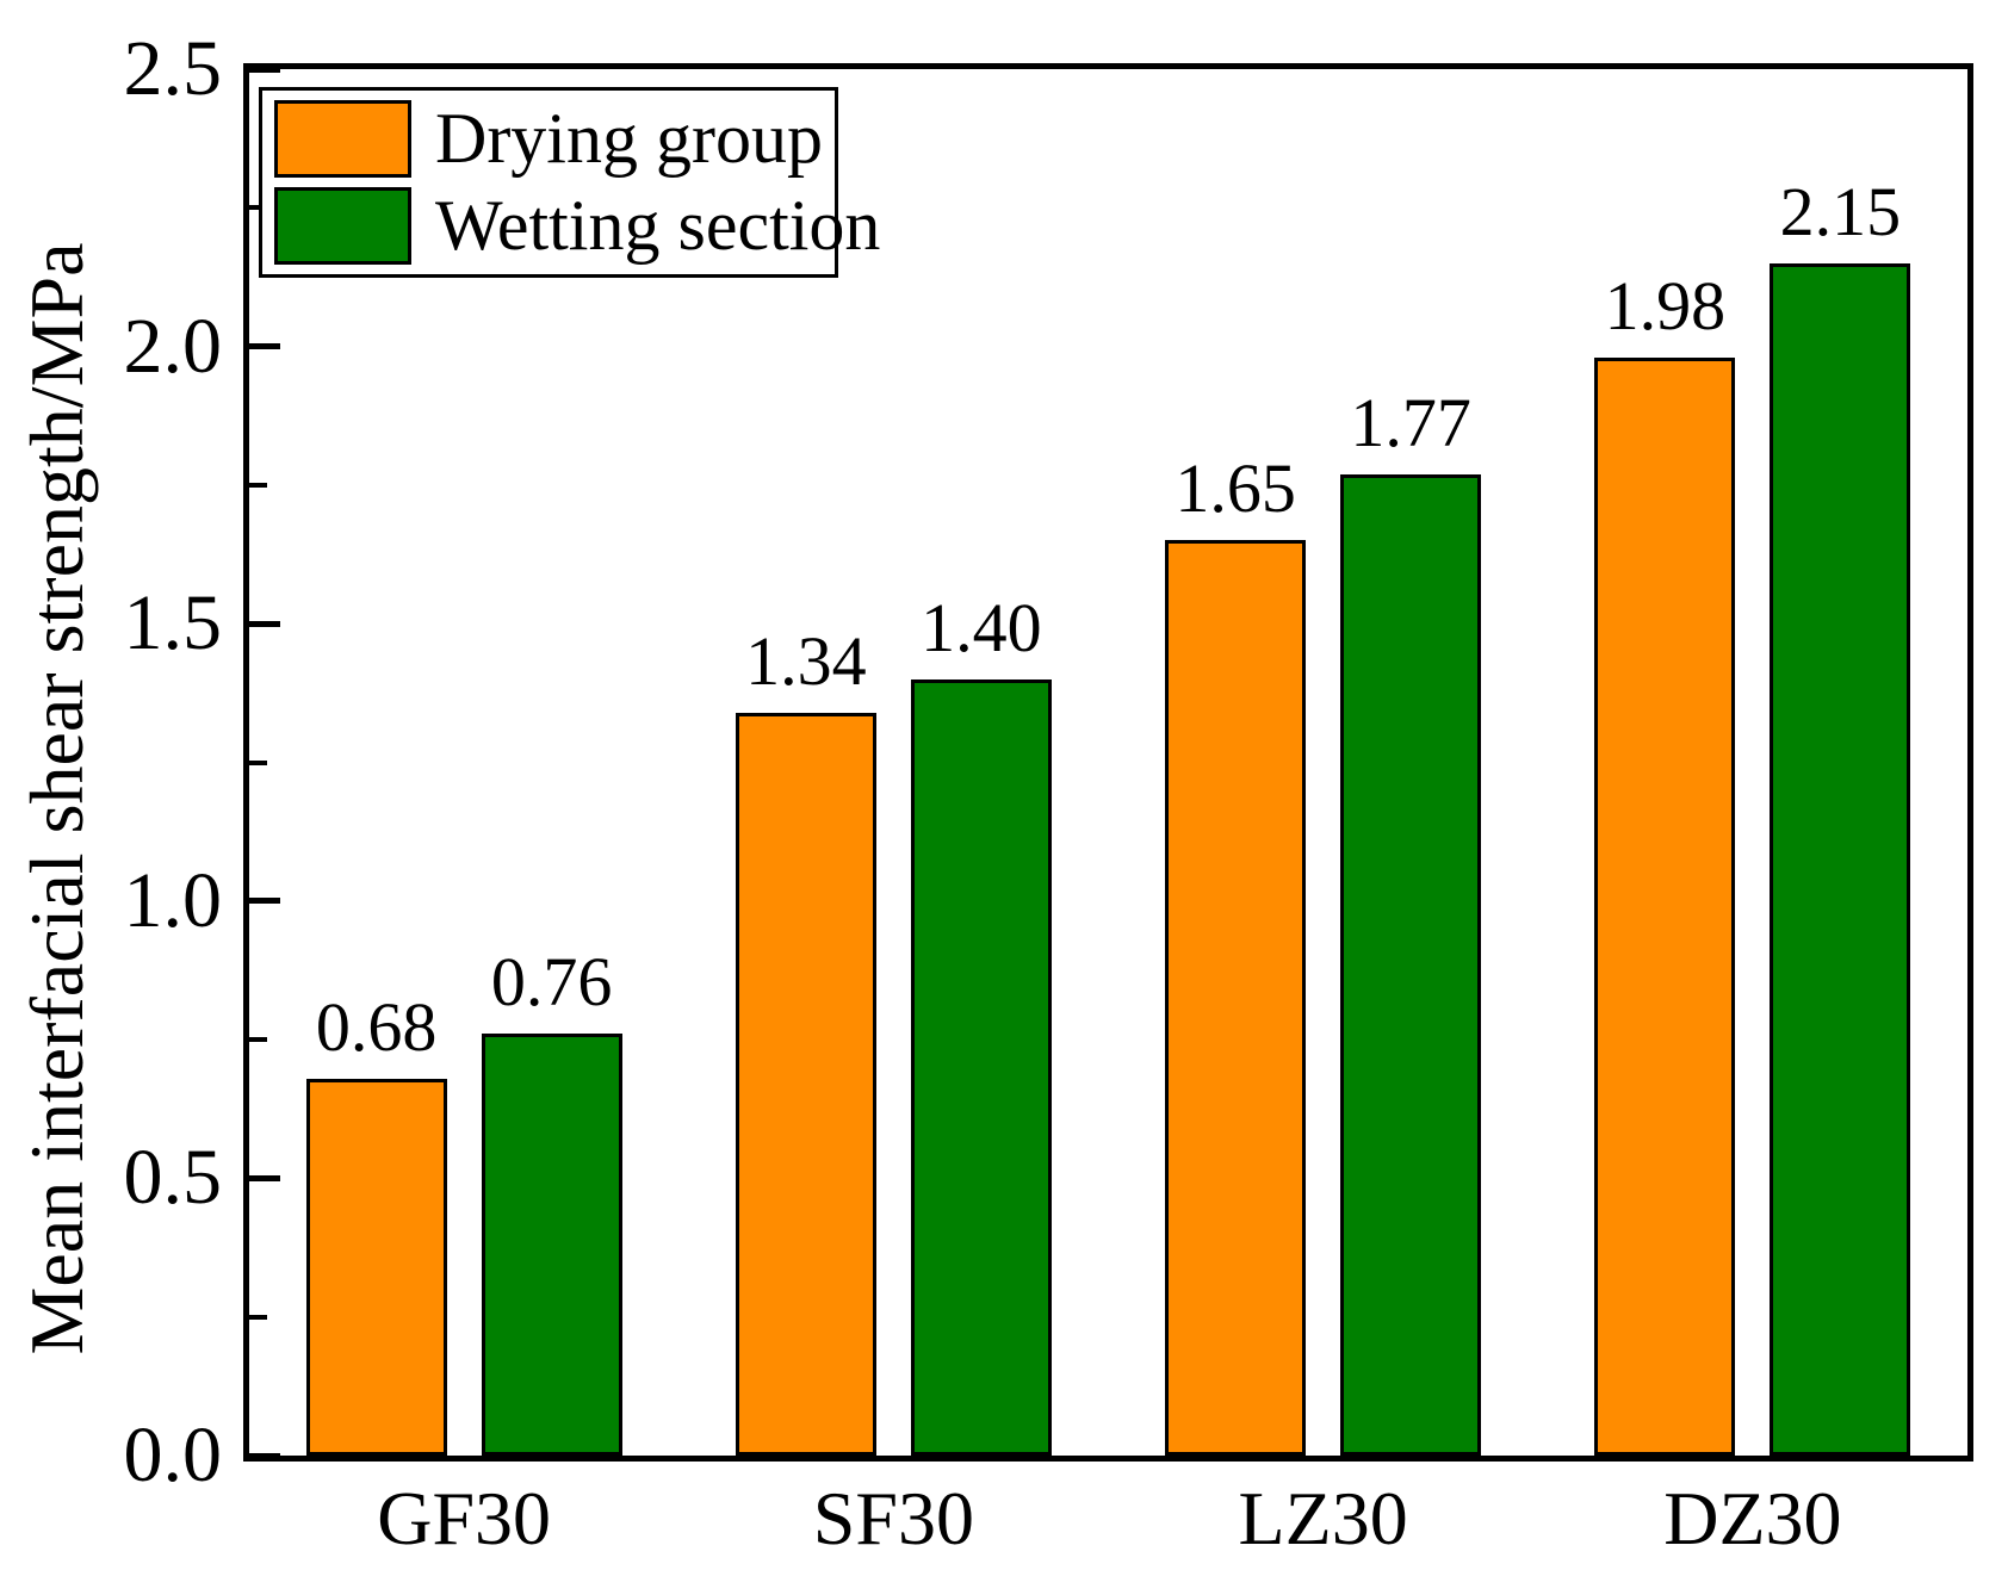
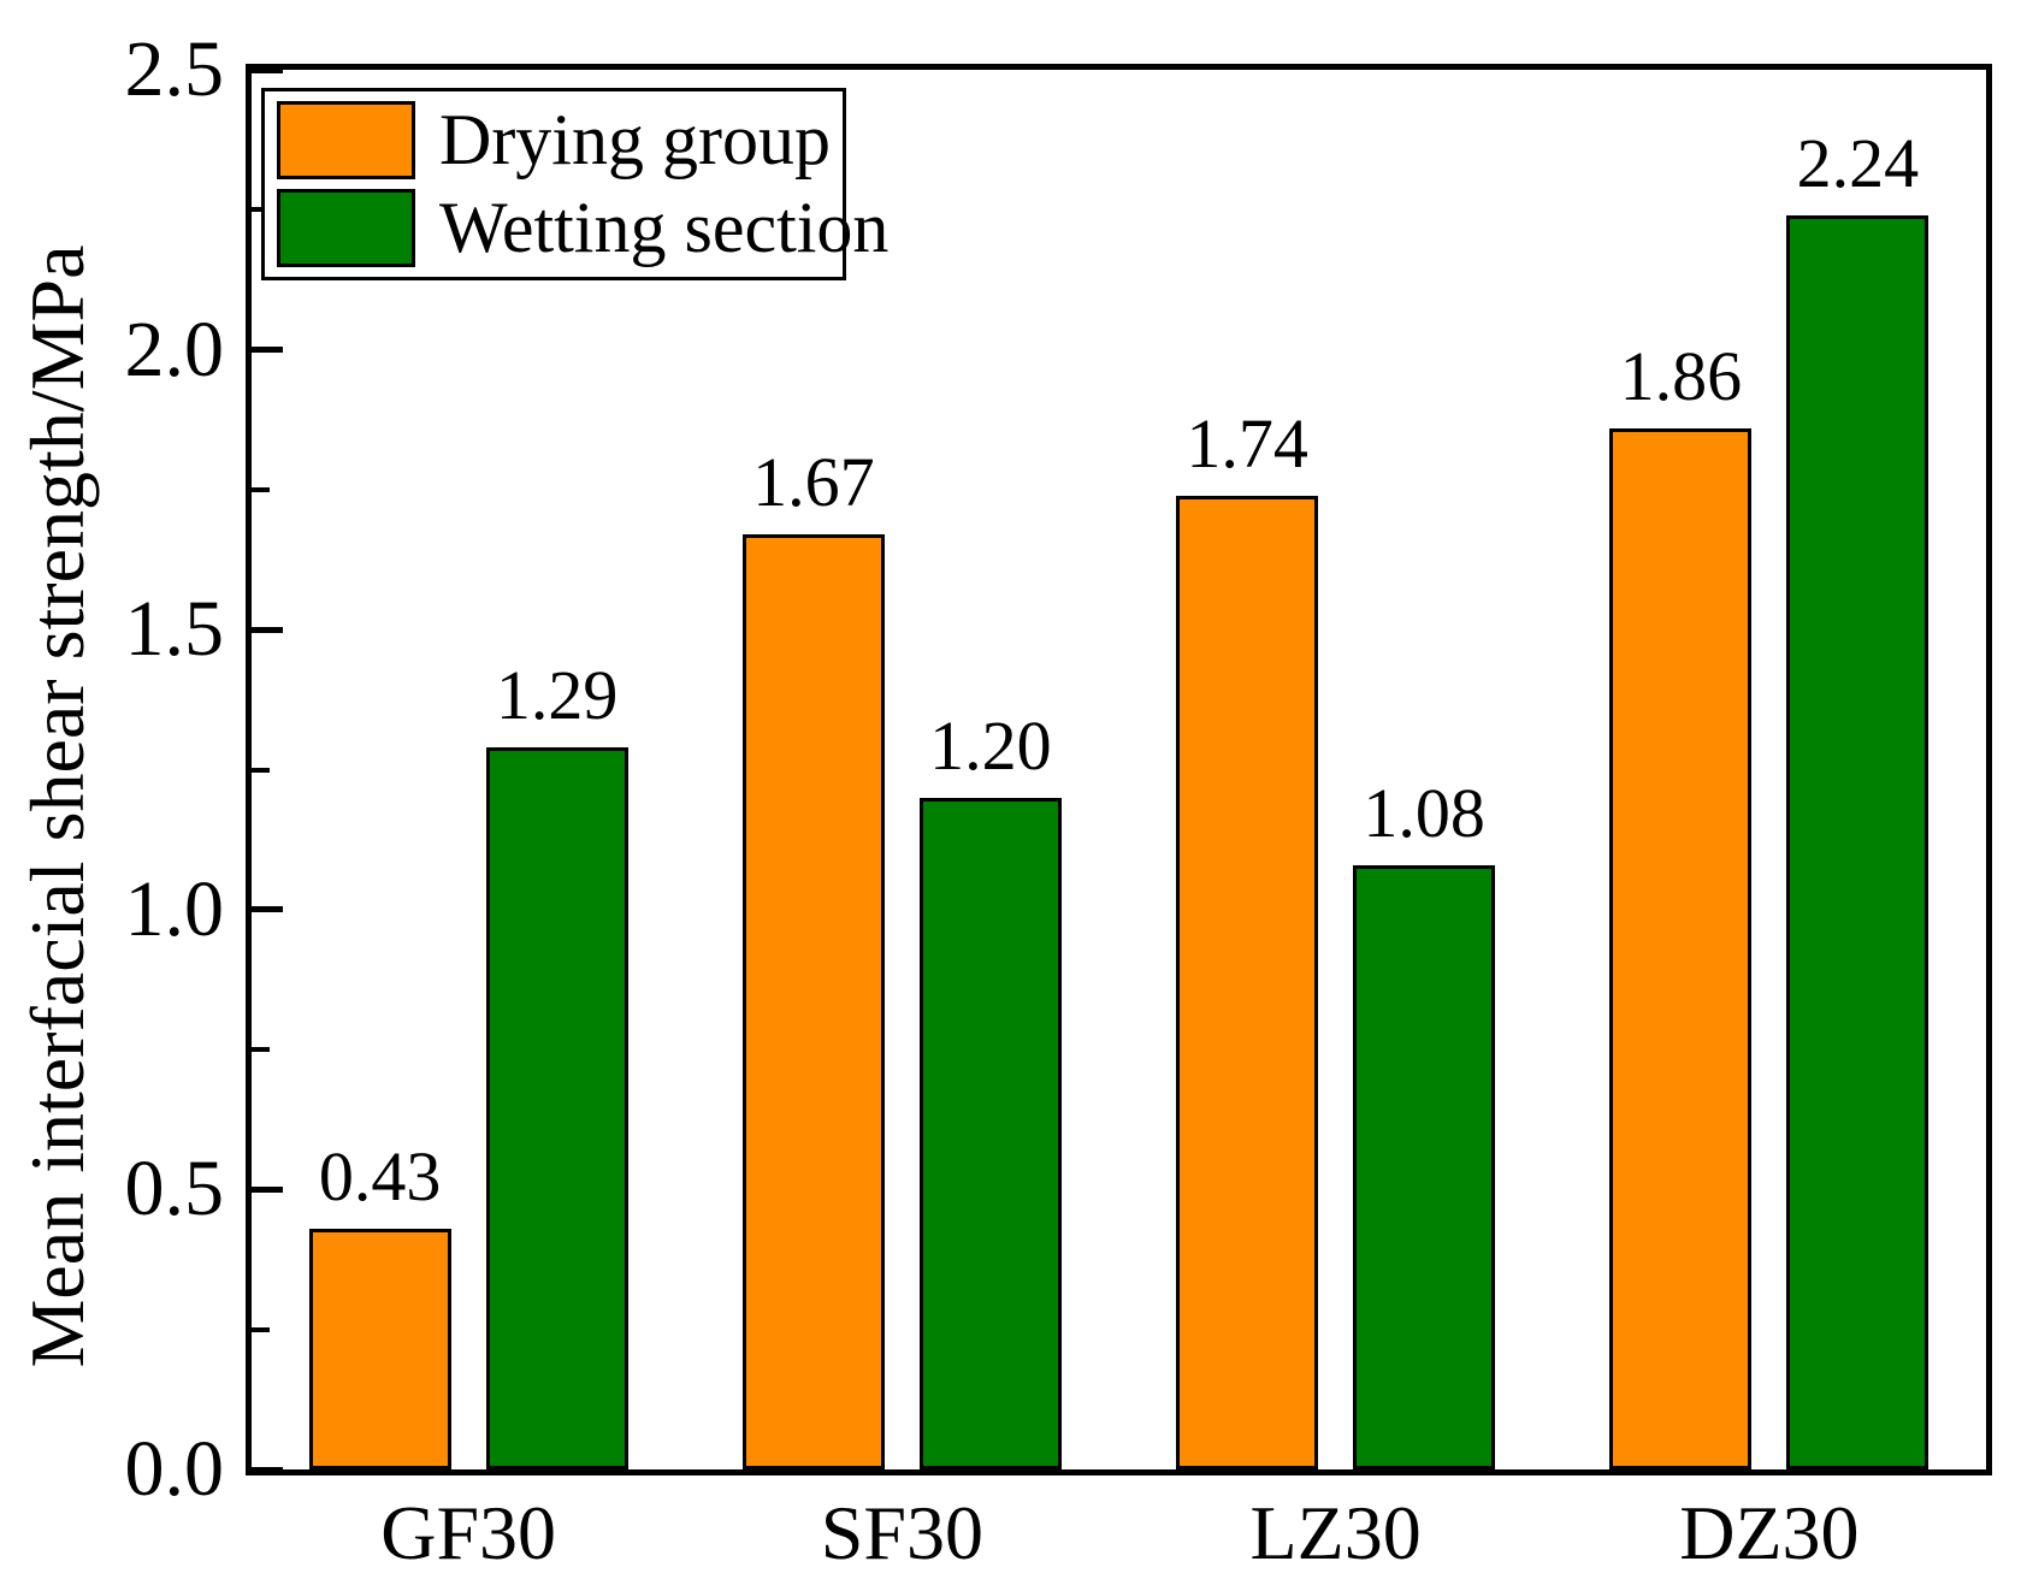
Drying group/GF30: 0.68 -> 0.43
Wetting section/GF30: 0.76 -> 1.29
Drying group/SF30: 1.34 -> 1.67
Wetting section/SF30: 1.40 -> 1.20
Drying group/LZ30: 1.65 -> 1.74
Wetting section/LZ30: 1.77 -> 1.08
Drying group/DZ30: 1.98 -> 1.86
Wetting section/DZ30: 2.15 -> 2.24
